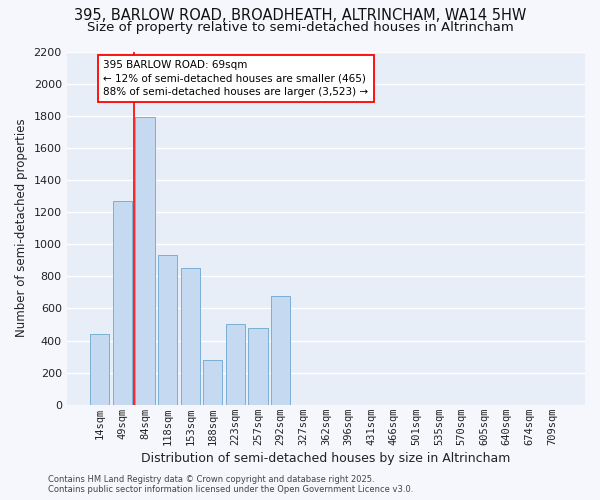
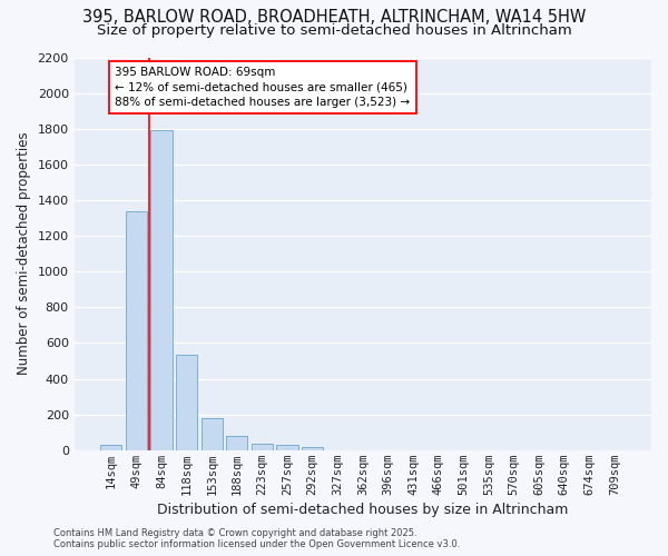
14sqm: 440 -> 30
49sqm: 1270 -> 1340
118sqm: 930 -> 540
153sqm: 850 -> 180
188sqm: 280 -> 80
223sqm: 500 -> 40
257sqm: 480 -> 30
292sqm: 680 -> 20
